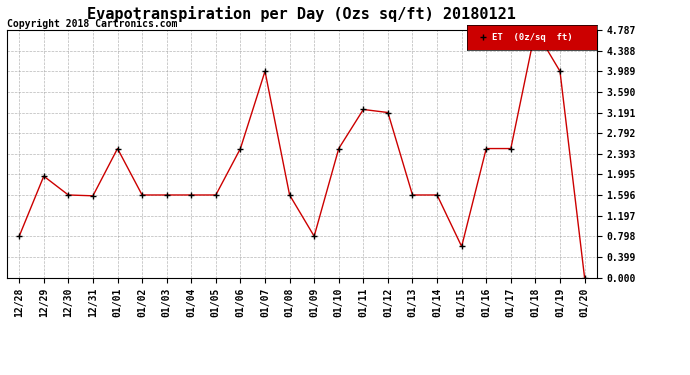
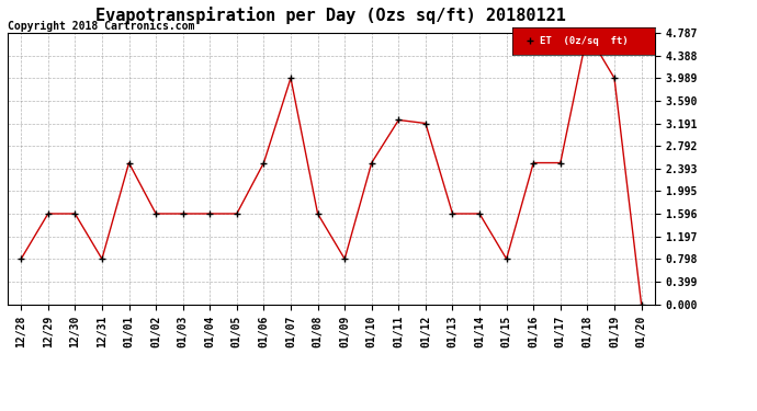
12/29: 1.96 -> 1.60
12/31: 1.58 -> 0.80
01/15: 0.60 -> 0.80
